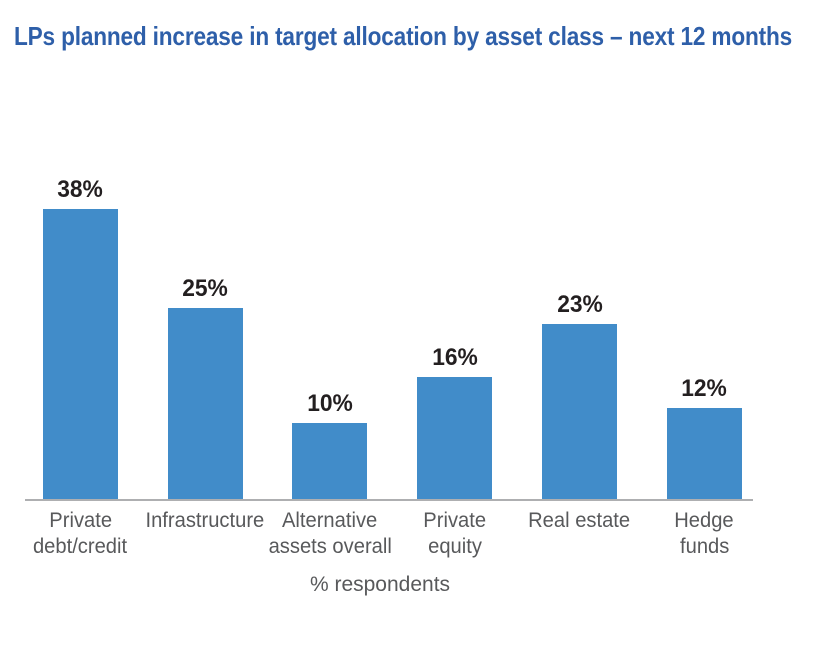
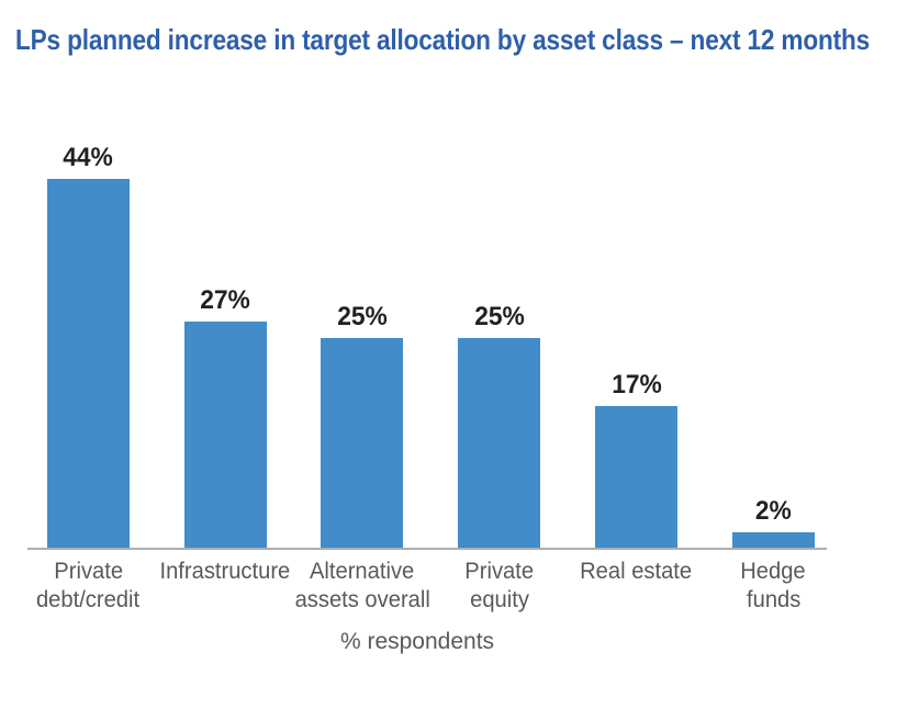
Private debt/credit: 38% -> 44%
Infrastructure: 25% -> 27%
Alternative assets overall: 10% -> 25%
Private equity: 16% -> 25%
Real estate: 23% -> 17%
Hedge funds: 12% -> 2%
